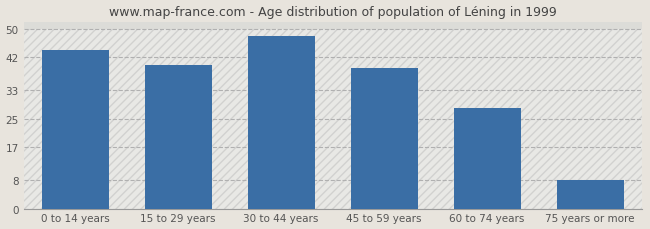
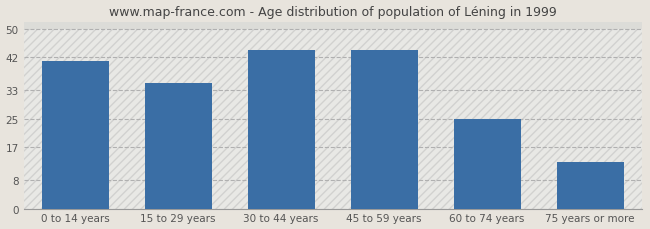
0 to 14 years: 44 -> 41
15 to 29 years: 40 -> 35
30 to 44 years: 48 -> 44
45 to 59 years: 39 -> 44
60 to 74 years: 28 -> 25
75 years or more: 8 -> 13
